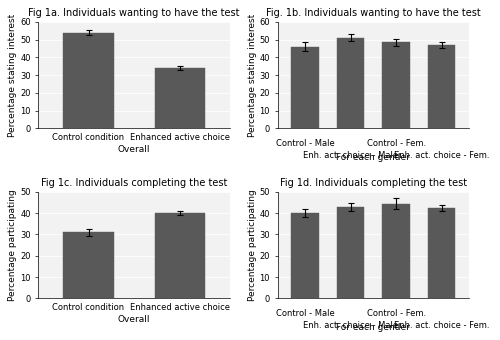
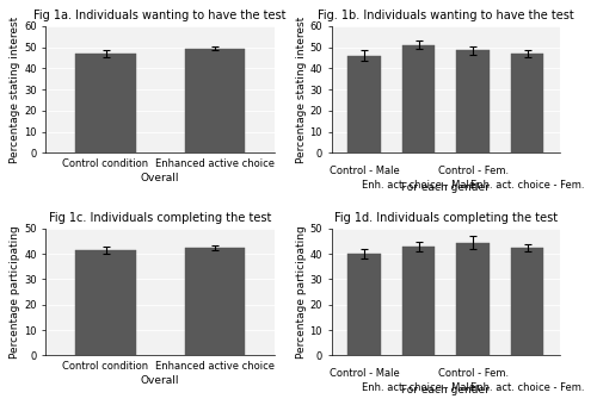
Fig 1a. Individuals wanting to have the test/Control condition: 54 -> 47
Fig 1a. Individuals wanting to have the test/Enhanced active choice: 34 -> 50
Fig 1c. Individuals completing the test/Control condition: 31.0 -> 41.5
Fig 1c. Individuals completing the test/Enhanced active choice: 40.0 -> 42.5
